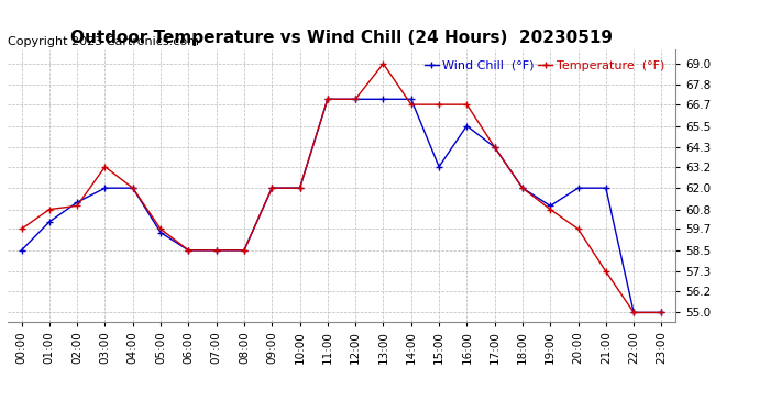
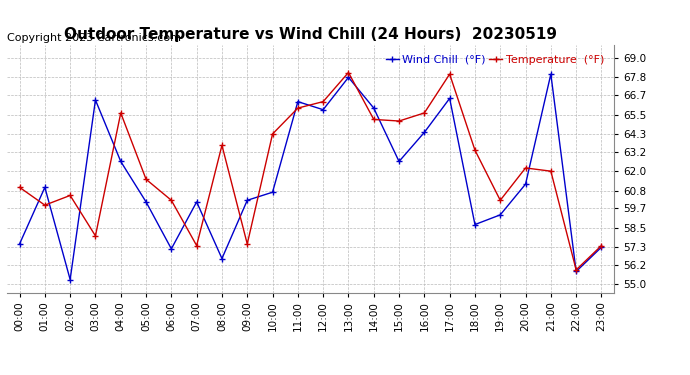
Temperature (°F)/00:00: 59.7 -> 61.0
Wind Chill (°F)/00:00: 58.5 -> 57.5
Temperature (°F)/01:00: 60.8 -> 59.9
Wind Chill (°F)/01:00: 60.1 -> 61.0
Temperature (°F)/02:00: 61.0 -> 60.5
Wind Chill (°F)/02:00: 61.2 -> 55.3
Temperature (°F)/03:00: 63.2 -> 58.0
Wind Chill (°F)/03:00: 62.0 -> 66.4
Temperature (°F)/04:00: 62.0 -> 65.6
Wind Chill (°F)/04:00: 62.0 -> 62.6
Temperature (°F)/05:00: 59.7 -> 61.5
Wind Chill (°F)/05:00: 59.5 -> 60.1
Temperature (°F)/06:00: 58.5 -> 60.2
Wind Chill (°F)/06:00: 58.5 -> 57.2
Temperature (°F)/07:00: 58.5 -> 57.4
Wind Chill (°F)/07:00: 58.5 -> 60.1
Temperature (°F)/08:00: 58.5 -> 63.6
Wind Chill (°F)/08:00: 58.5 -> 56.6
Temperature (°F)/09:00: 62.0 -> 57.5
Wind Chill (°F)/09:00: 62.0 -> 60.2
Temperature (°F)/10:00: 62.0 -> 64.3
Wind Chill (°F)/10:00: 62.0 -> 60.7
Temperature (°F)/11:00: 67.0 -> 65.9
Wind Chill (°F)/11:00: 67.0 -> 66.3
Temperature (°F)/12:00: 67.0 -> 66.3
Wind Chill (°F)/12:00: 67.0 -> 65.8
Temperature (°F)/13:00: 69.0 -> 68.1
Wind Chill (°F)/13:00: 67.0 -> 67.8
Temperature (°F)/14:00: 66.7 -> 65.2
Wind Chill (°F)/14:00: 67.0 -> 65.9
Temperature (°F)/15:00: 66.7 -> 65.1
Wind Chill (°F)/15:00: 63.2 -> 62.6
Temperature (°F)/16:00: 66.7 -> 65.6
Wind Chill (°F)/16:00: 65.5 -> 64.4
Temperature (°F)/17:00: 64.3 -> 68.0
Wind Chill (°F)/17:00: 64.3 -> 66.5
Temperature (°F)/18:00: 62.0 -> 63.3
Wind Chill (°F)/18:00: 62.0 -> 58.7
Temperature (°F)/19:00: 60.8 -> 60.2
Wind Chill (°F)/19:00: 61.0 -> 59.3
Temperature (°F)/20:00: 59.7 -> 62.2
Wind Chill (°F)/20:00: 62.0 -> 61.2
Temperature (°F)/21:00: 57.3 -> 62.0
Wind Chill (°F)/21:00: 62.0 -> 68.0
Temperature (°F)/22:00: 55.0 -> 55.9
Wind Chill (°F)/22:00: 55.0 -> 55.8
Temperature (°F)/23:00: 55.0 -> 57.4
Wind Chill (°F)/23:00: 55.0 -> 57.3
